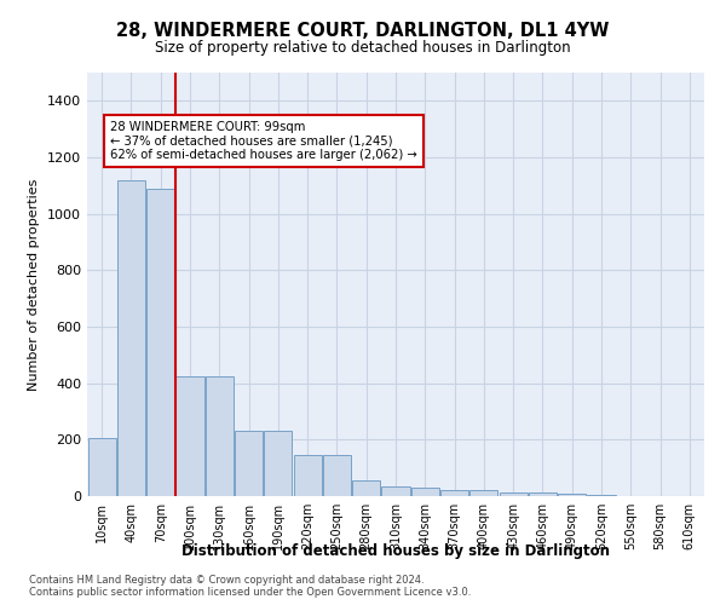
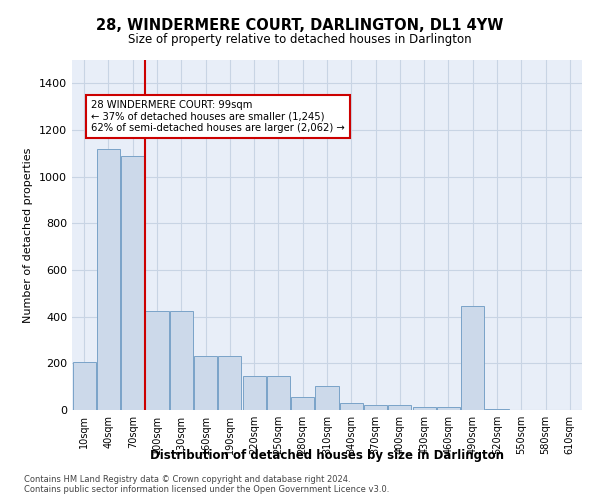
310sqm: 35 -> 105
490sqm: 10 -> 445
